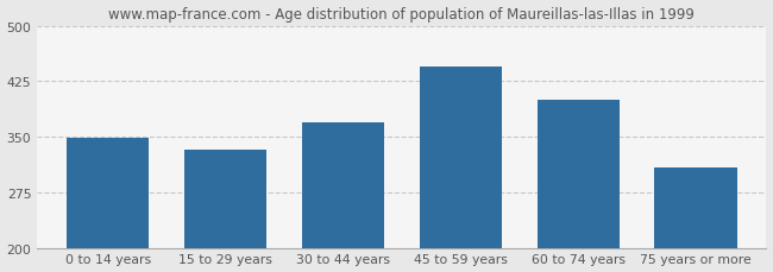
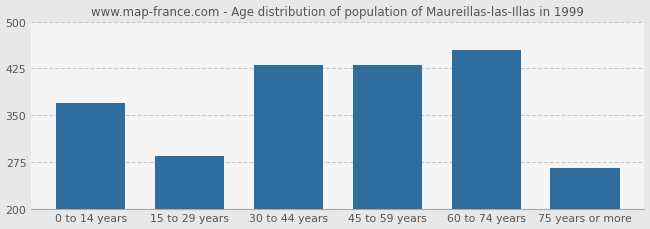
0 to 14 years: 348 -> 370
15 to 29 years: 332 -> 285
30 to 44 years: 370 -> 430
45 to 59 years: 444 -> 430
60 to 74 years: 400 -> 455
75 years or more: 308 -> 265
